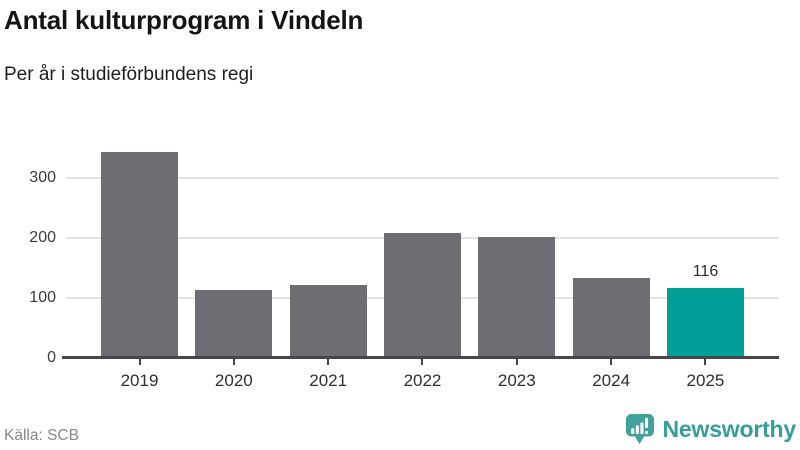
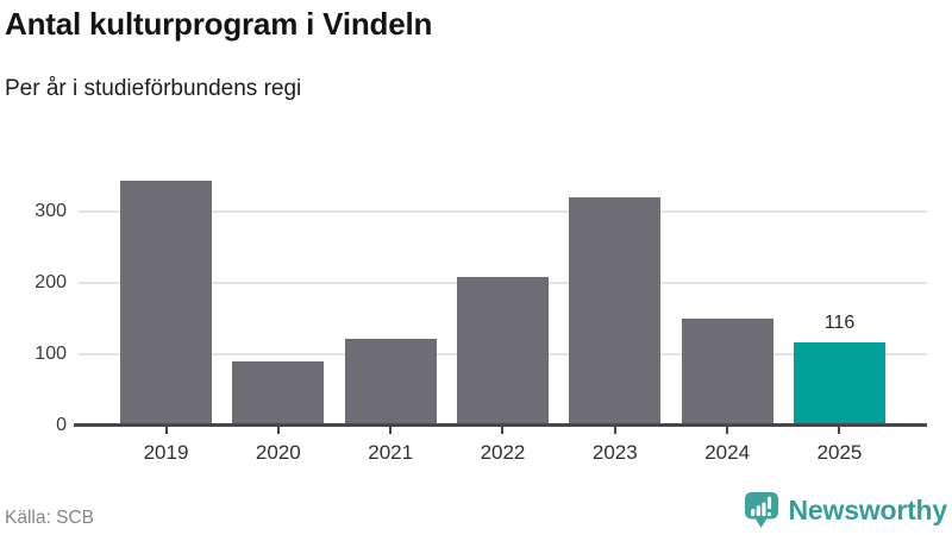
2020: 110 -> 90
2023: 200 -> 320
2024: 130 -> 150
